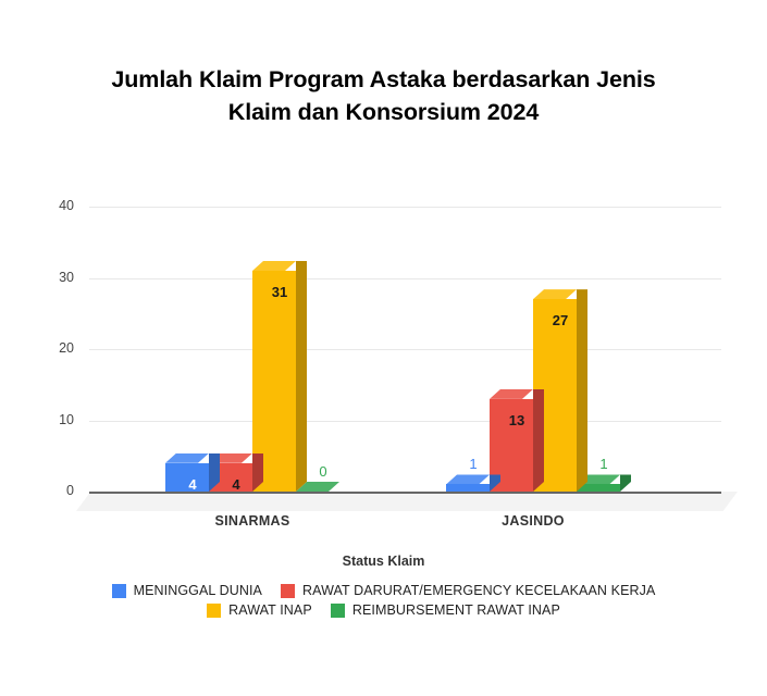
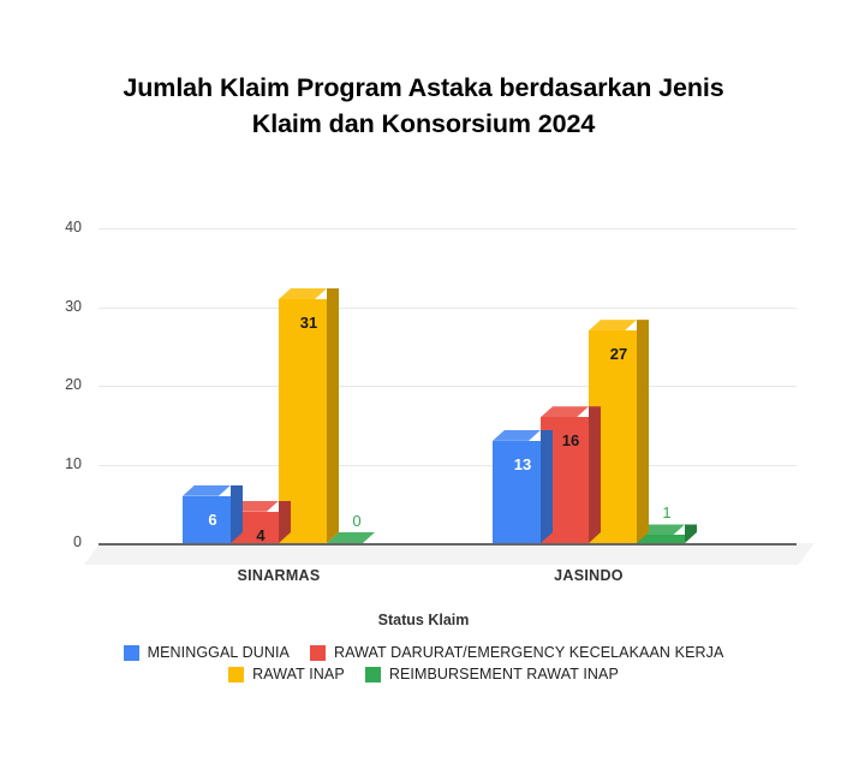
MENINGGAL DUNIA/SINARMAS: 4 -> 6
MENINGGAL DUNIA/JASINDO: 1 -> 13
RAWAT DARURAT/EMERGENCY KECELAKAAN KERJA/JASINDO: 13 -> 16
